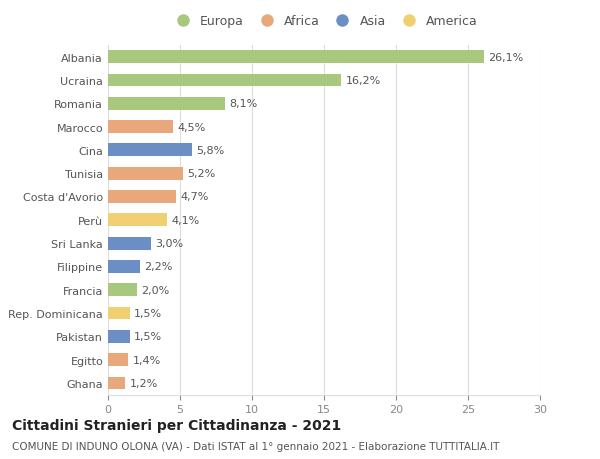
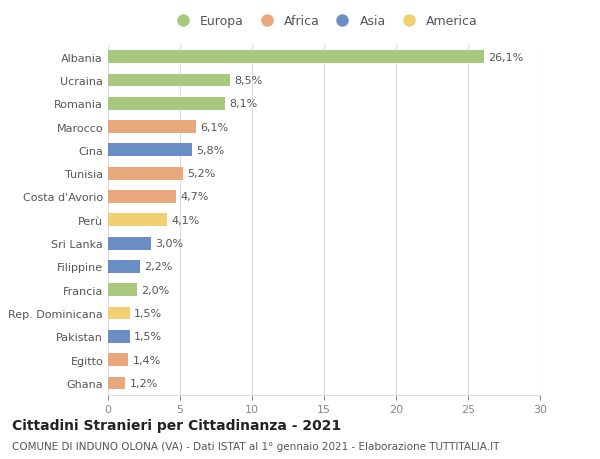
Ucraina: 16,2% -> 8,5%
Marocco: 4,5% -> 6,1%
